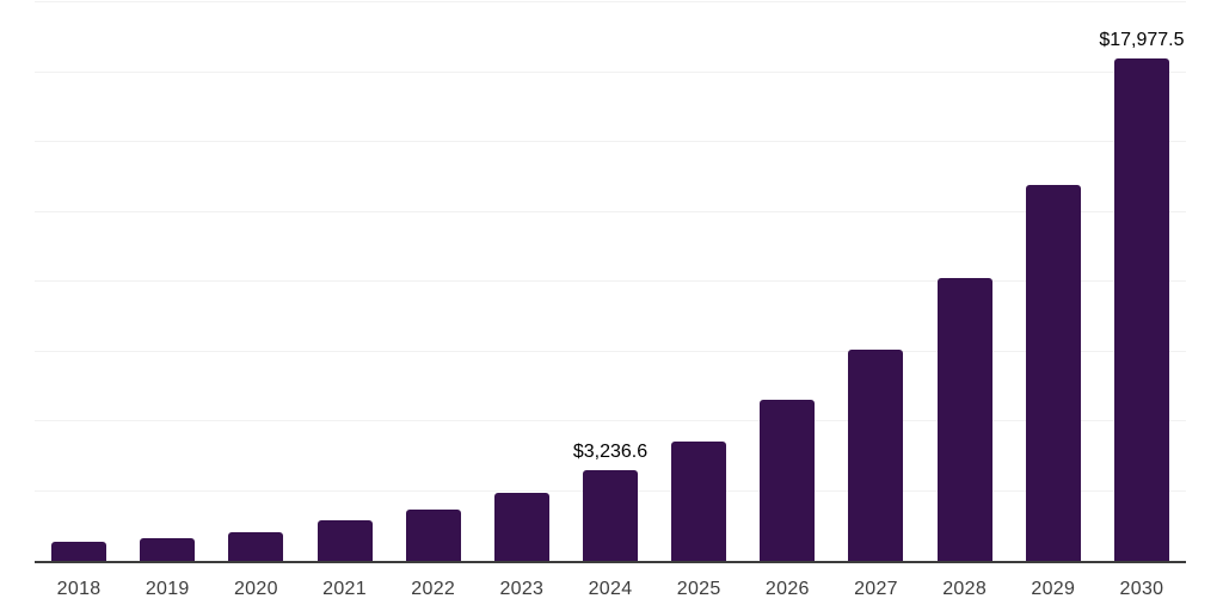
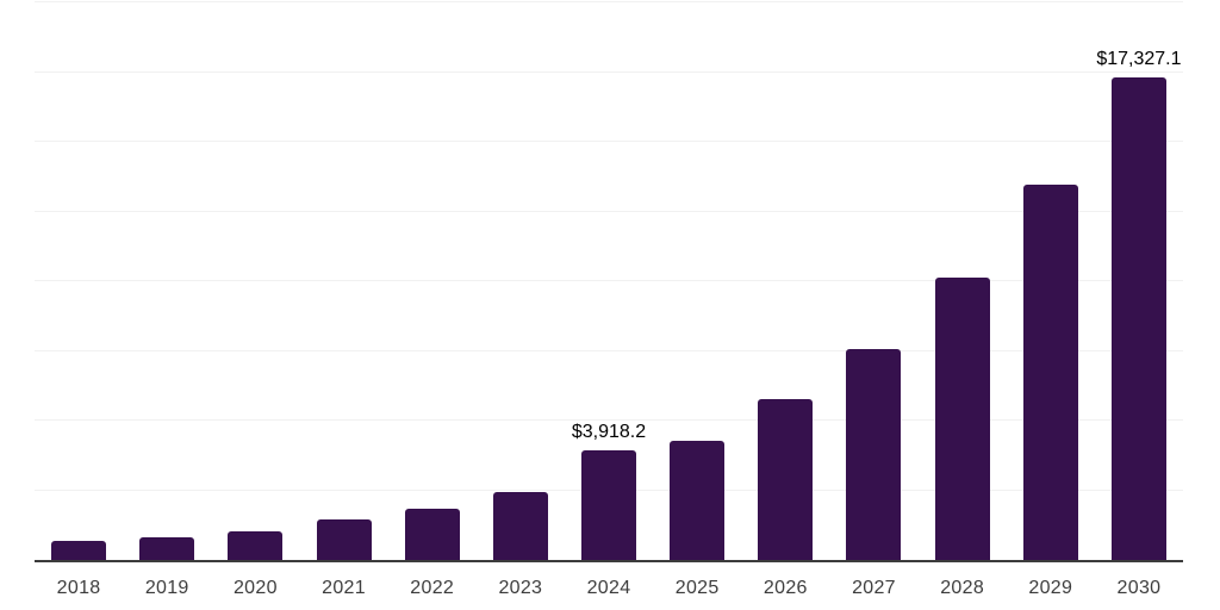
2024: $3,236.6 -> $3,918.2
2030: $17,977.5 -> $17,327.1
